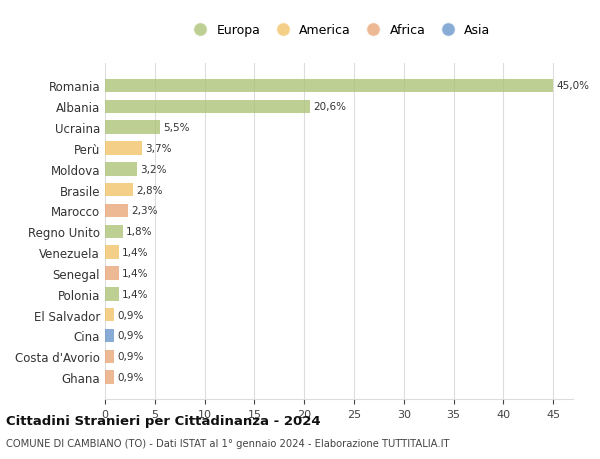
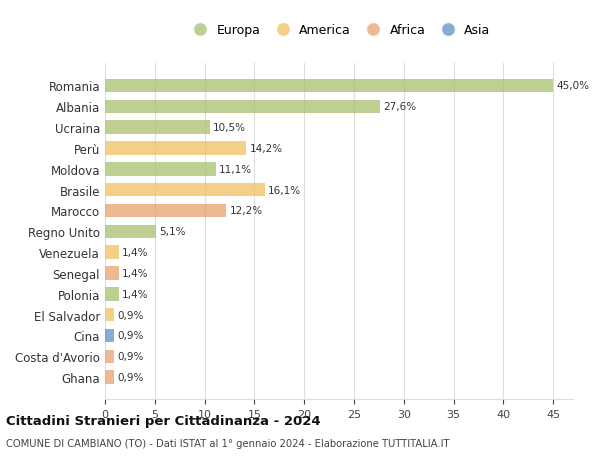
Albania: 20,6% -> 27,6%
Ucraina: 5,5% -> 10,5%
Perù: 3,7% -> 14,2%
Moldova: 3,2% -> 11,1%
Brasile: 2,8% -> 16,1%
Marocco: 2,3% -> 12,2%
Regno Unito: 1,8% -> 5,1%
